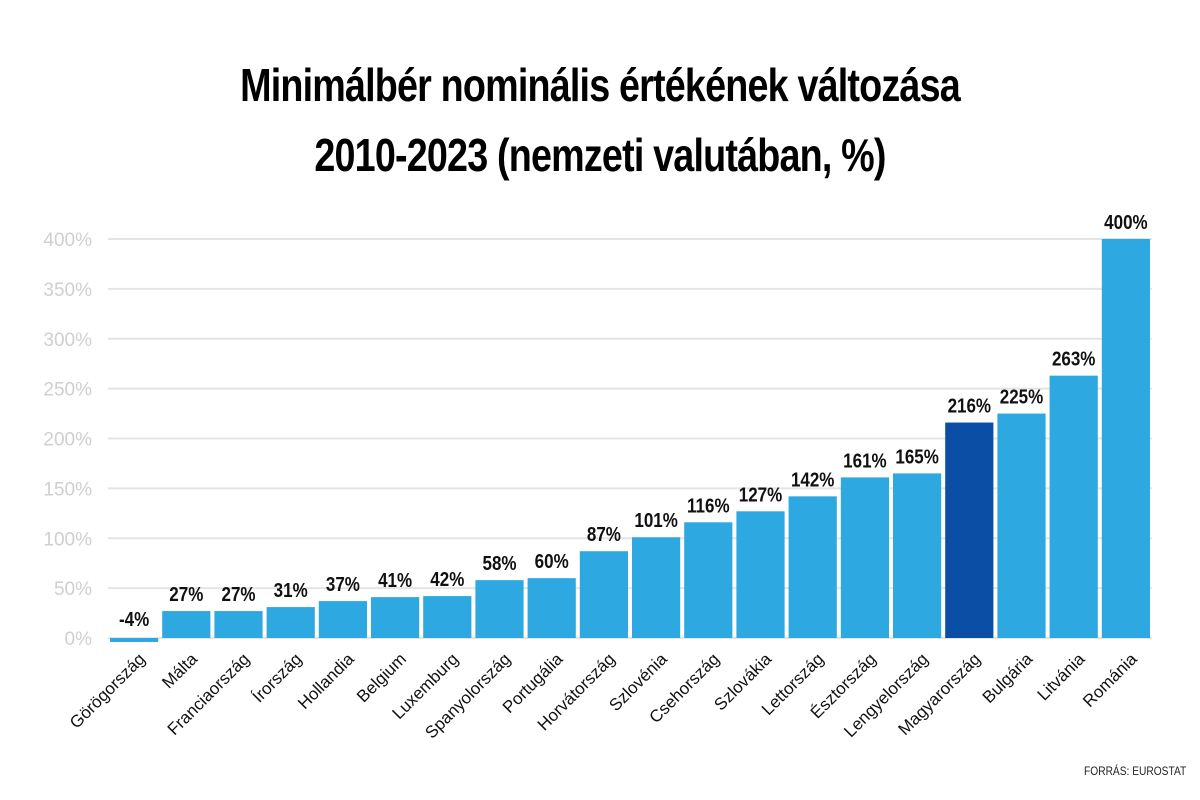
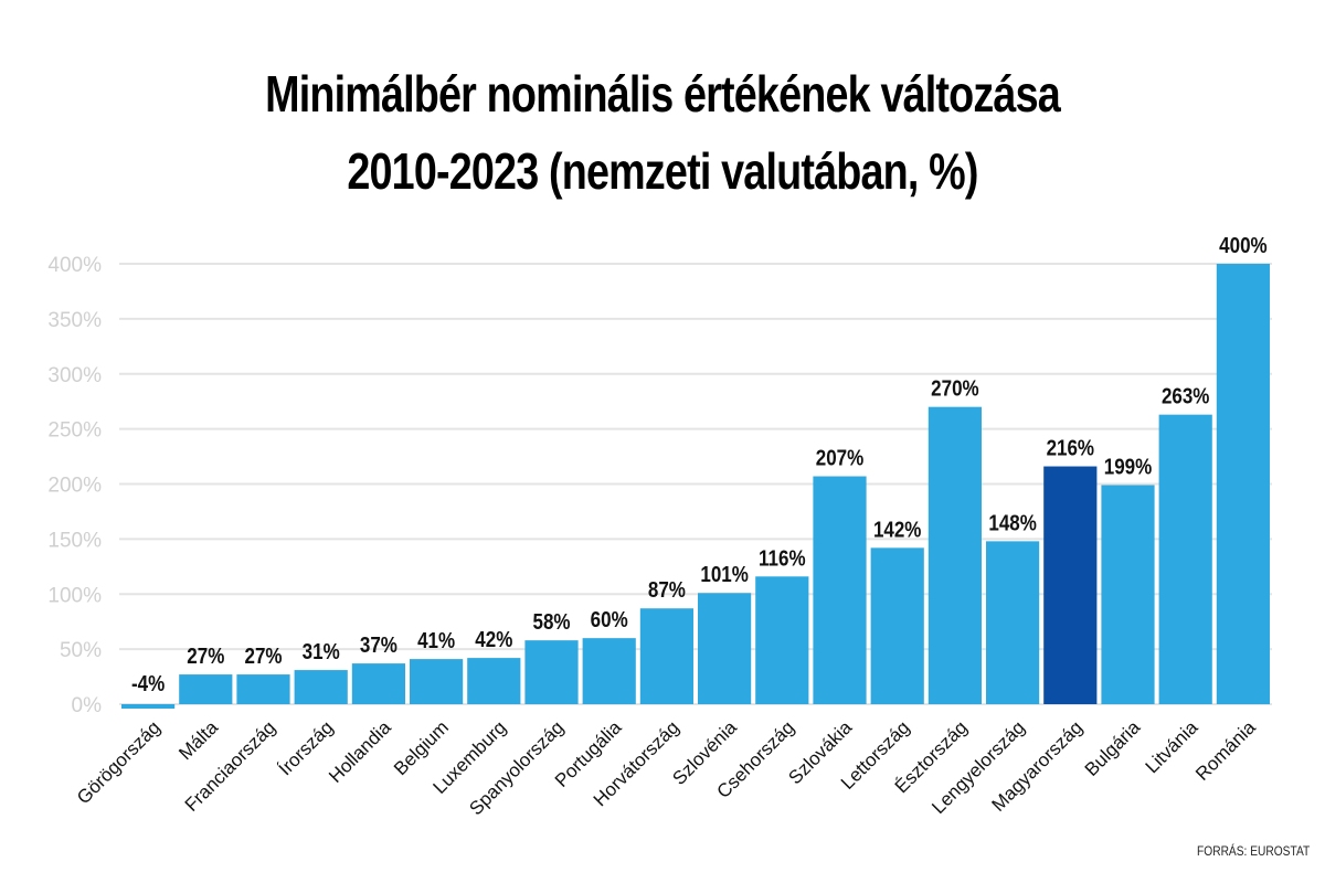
Szlovákia: 127% -> 207%
Észtország: 161% -> 270%
Lengyelország: 165% -> 148%
Bulgária: 225% -> 199%
